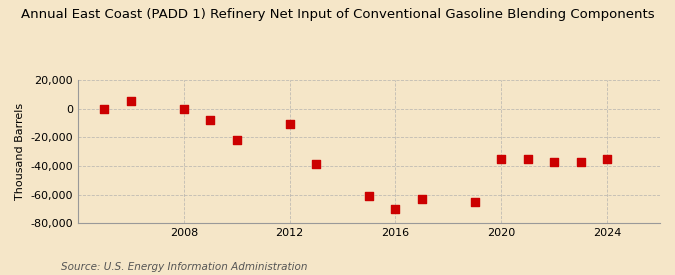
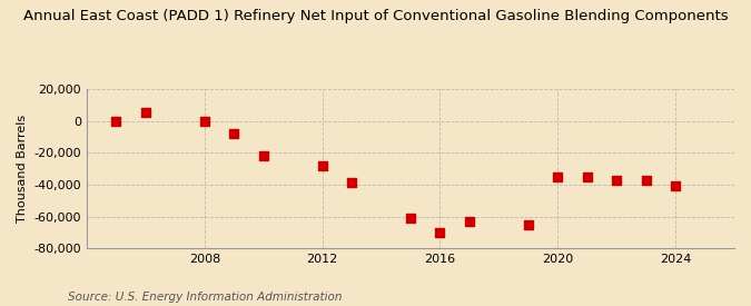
2012: -11,000 -> -28,000
2024: -35,000 -> -41,000
